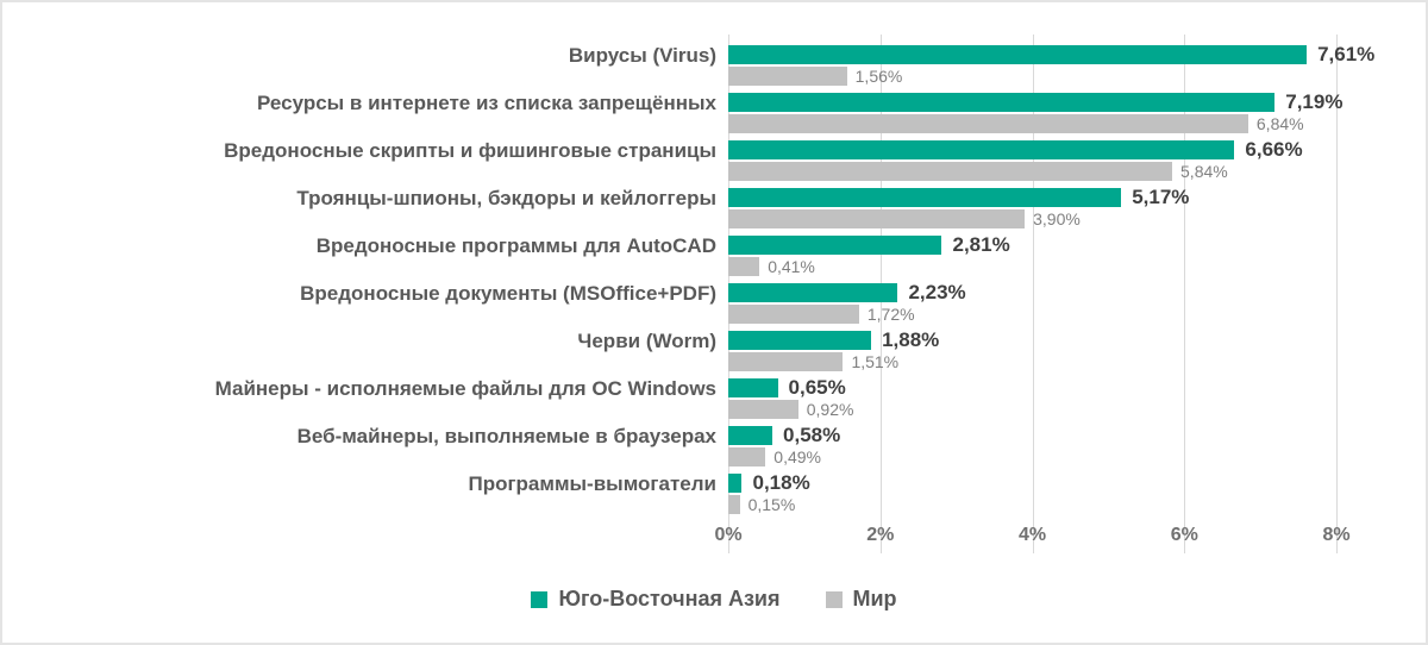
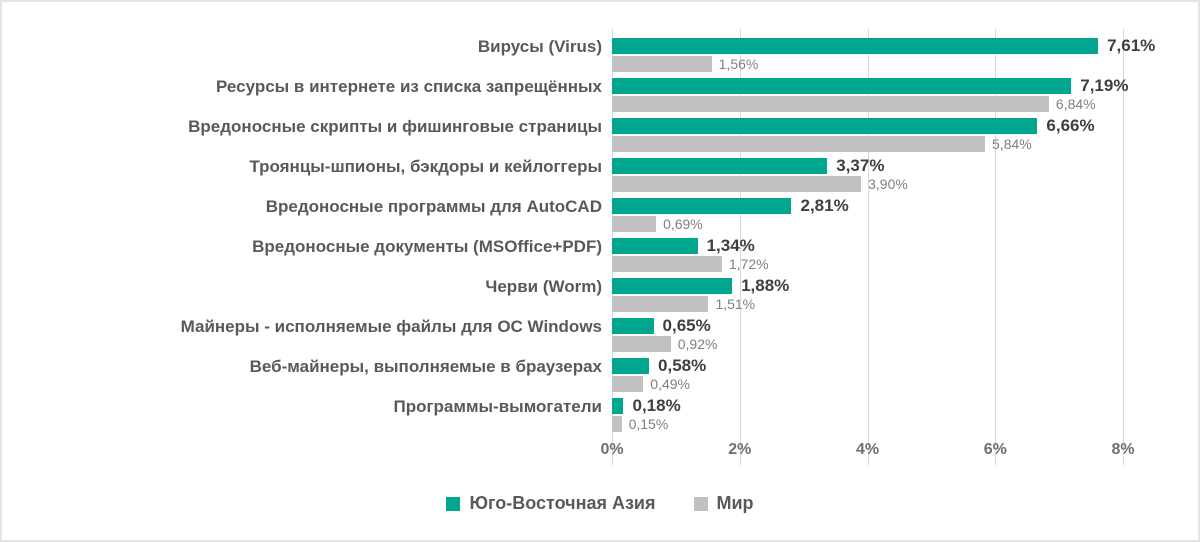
Юго-Восточная Азия/Троянцы-шпионы, бэкдоры и кейлоггеры: 5,17% -> 3,37%
Мир/Вредоносные программы для AutoCAD: 0,41% -> 0,69%
Юго-Восточная Азия/Вредоносные документы (MSOffice+PDF): 2,23% -> 1,34%
